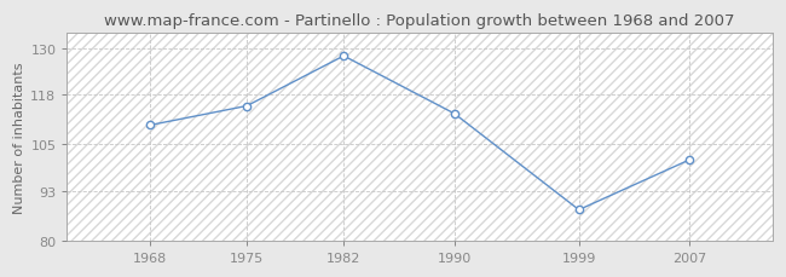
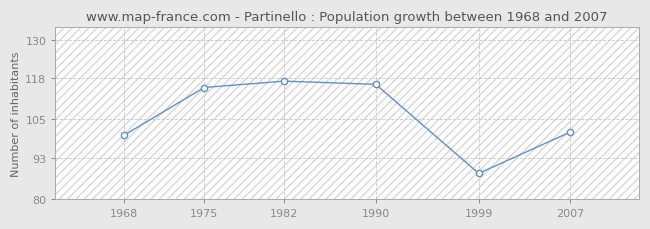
1968: 110 -> 100
1982: 128 -> 117
1990: 113 -> 116
